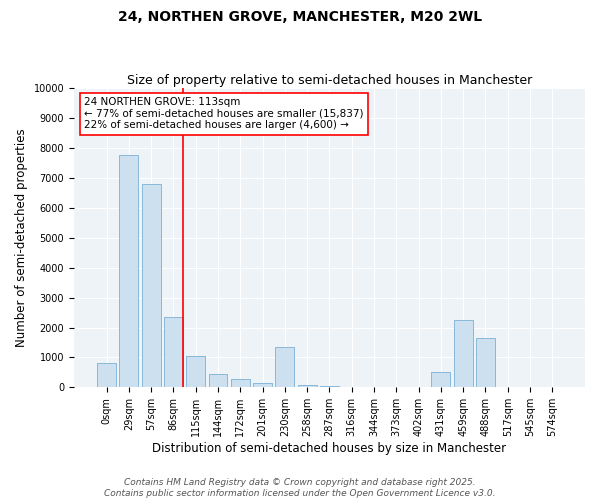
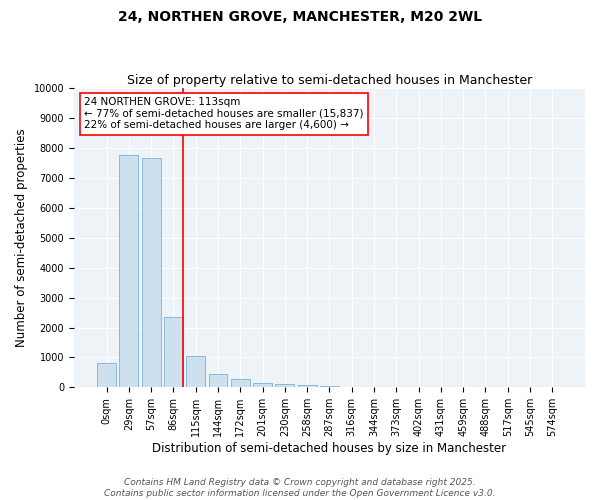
57sqm: 6800 -> 7650
230sqm: 1350 -> 110
431sqm: 500 -> 0
459sqm: 2250 -> 0
488sqm: 1650 -> 0
